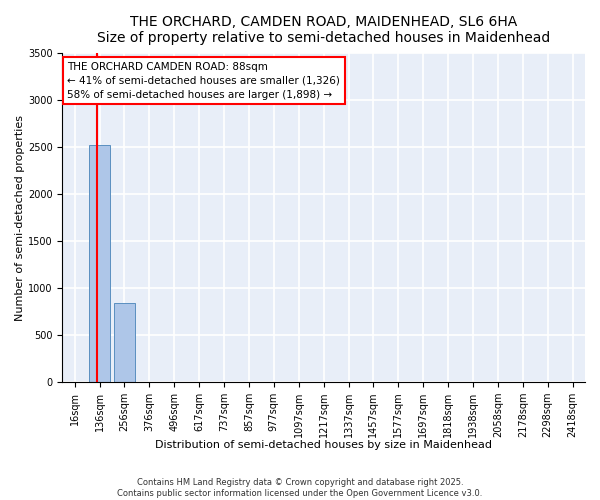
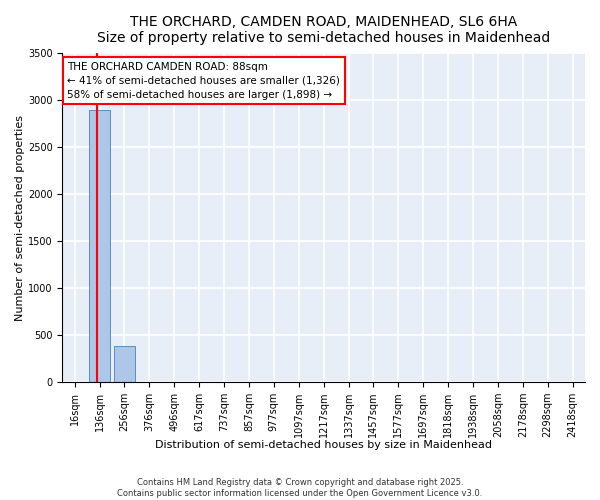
136sqm: 2520 -> 2900
256sqm: 840 -> 380
